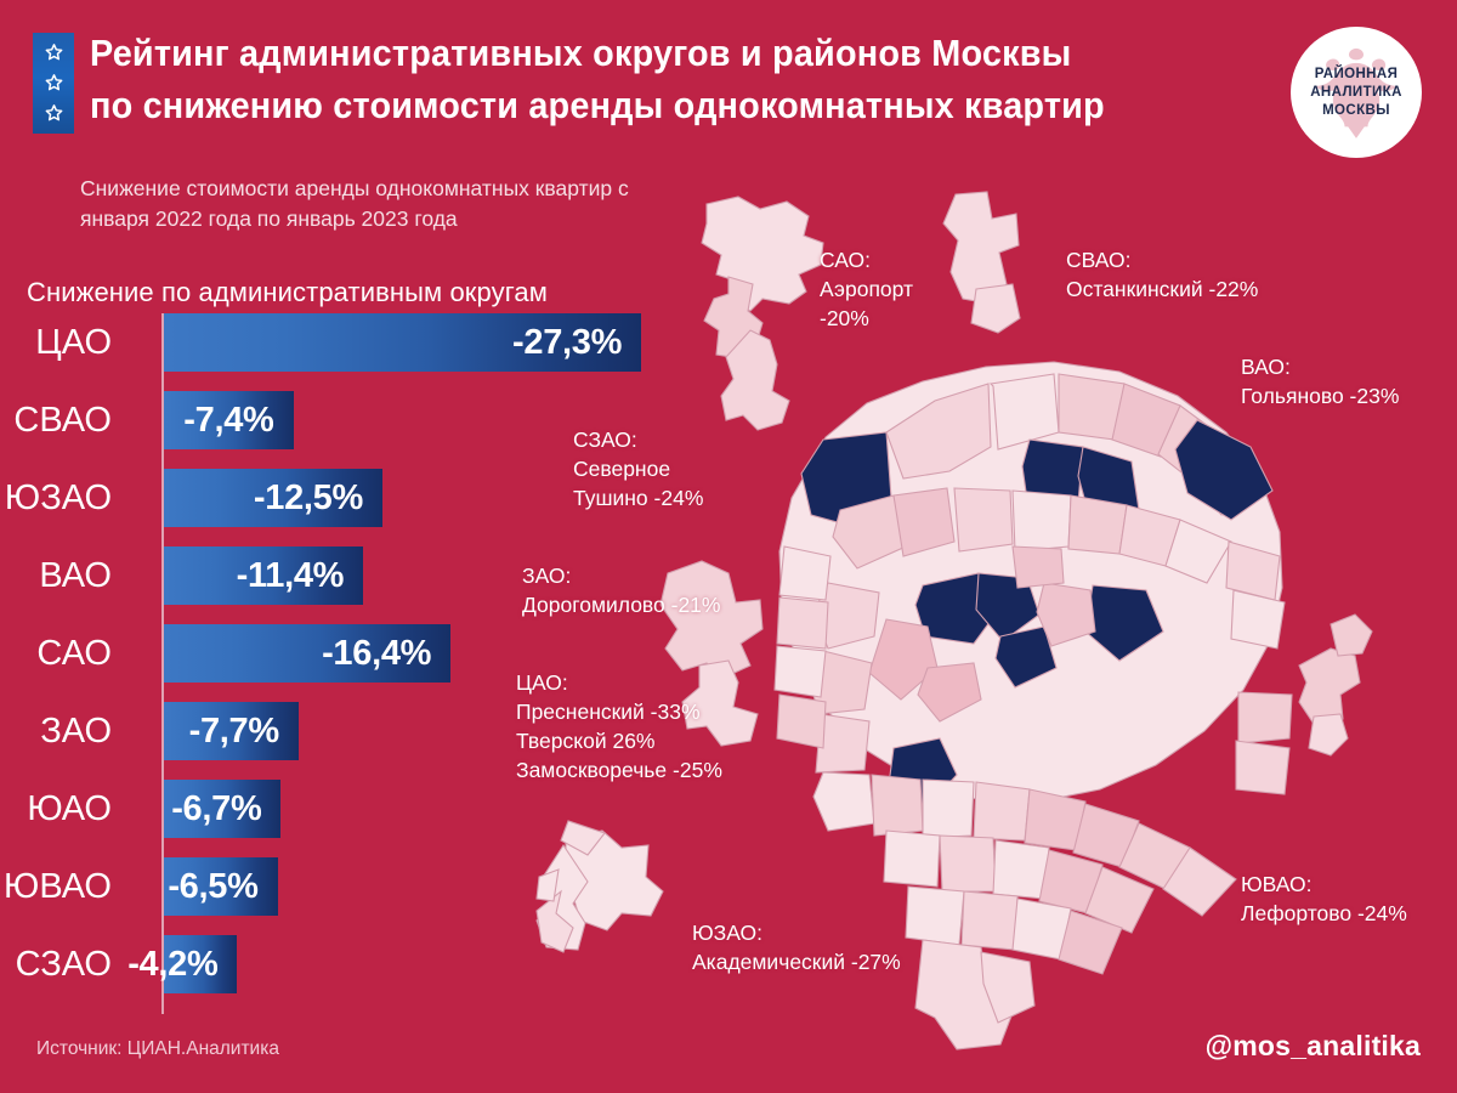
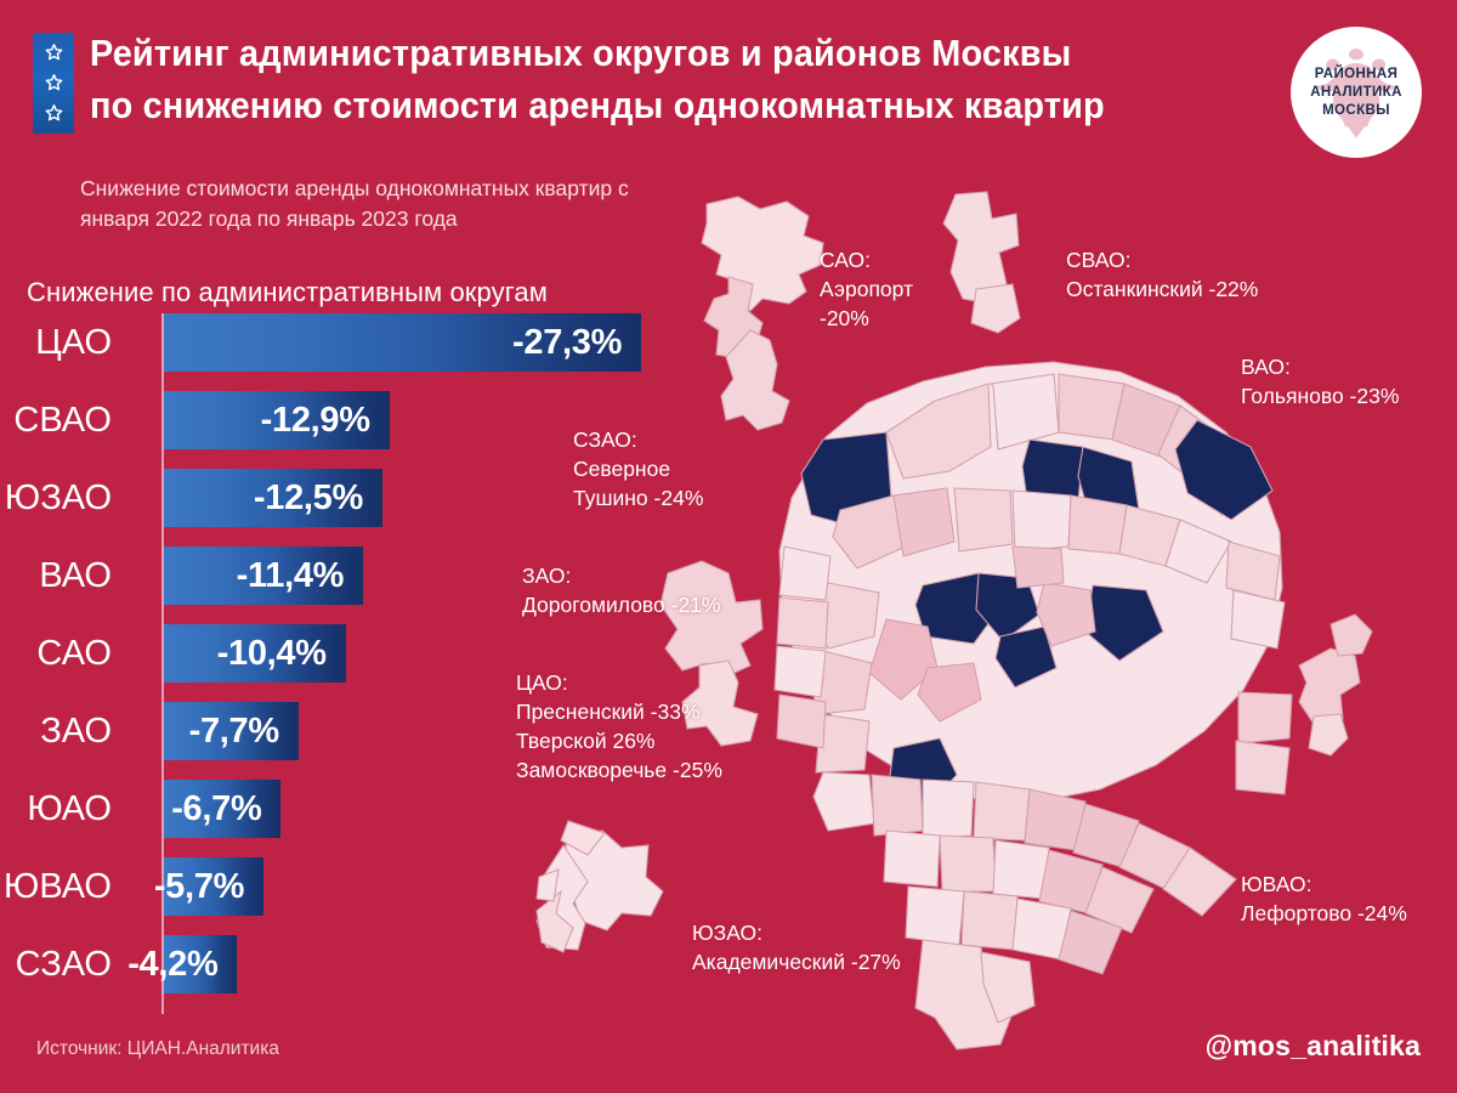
СВАО: -7,4% -> -12,9%
САО: -16,4% -> -10,4%
ЮВАО: -6,5% -> -5,7%
